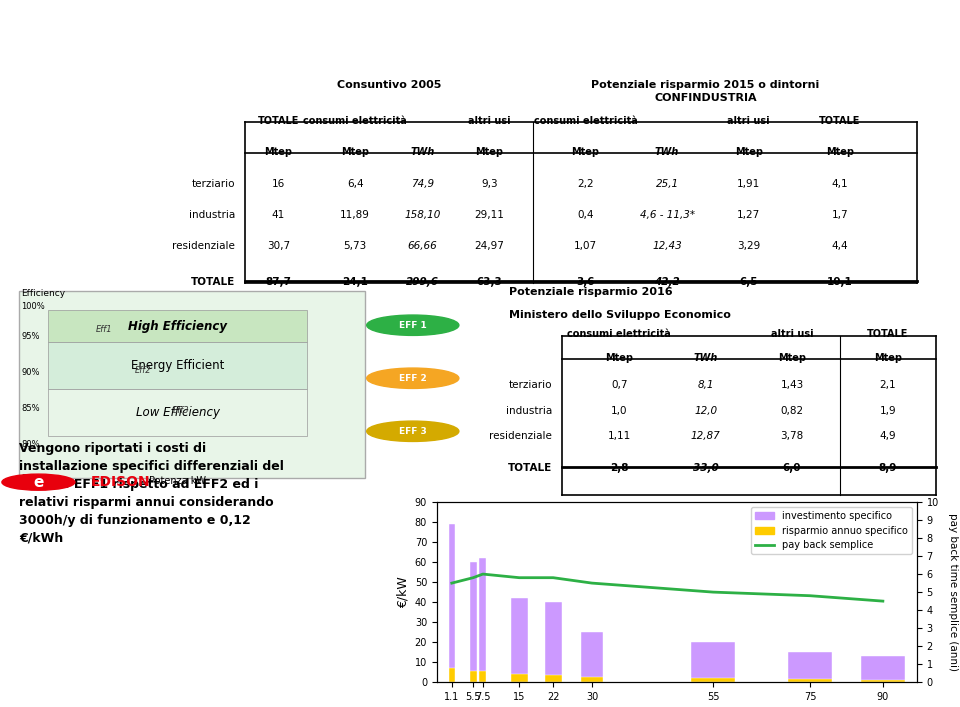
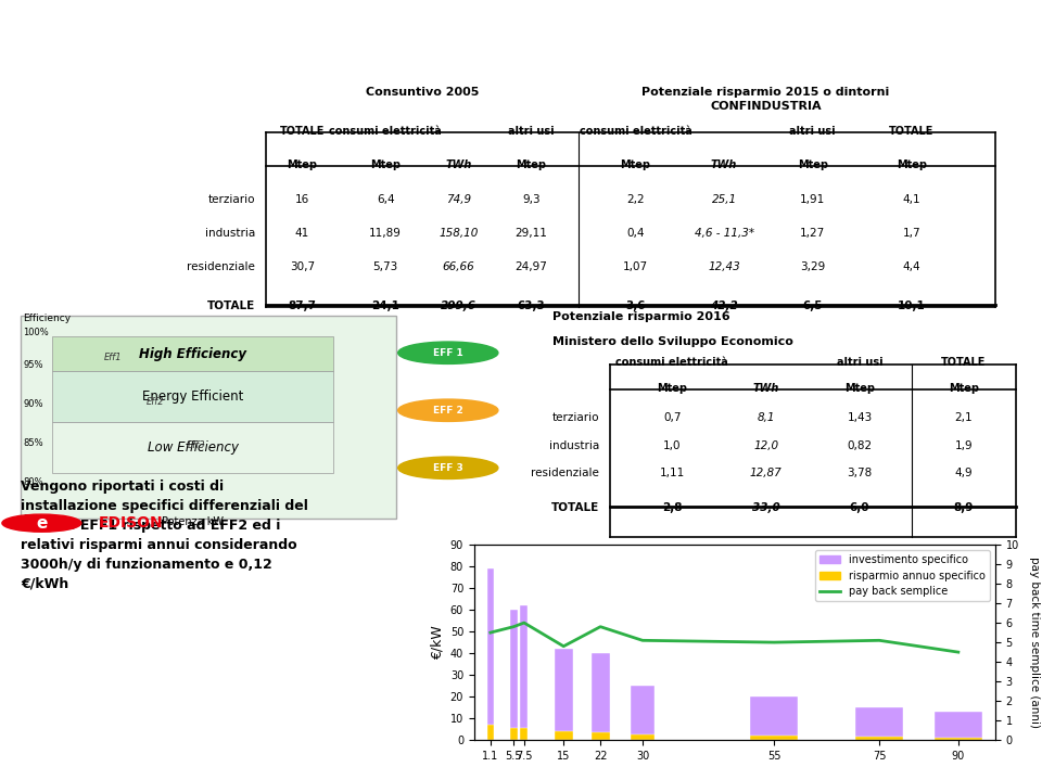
pay back semplice/15: 5.8 -> 4.8
pay back semplice/30: 5.5 -> 5.1
pay back semplice/75: 4.8 -> 5.1
